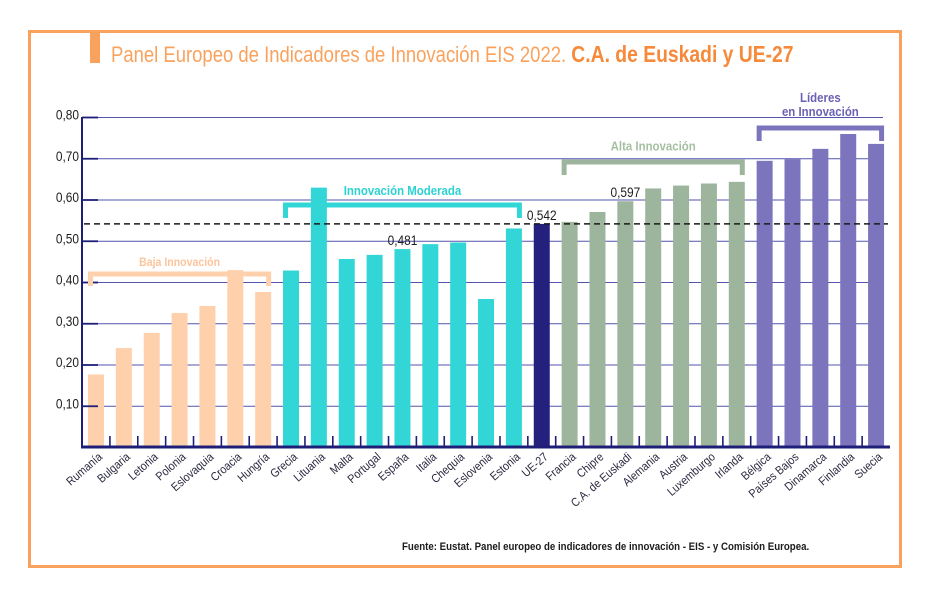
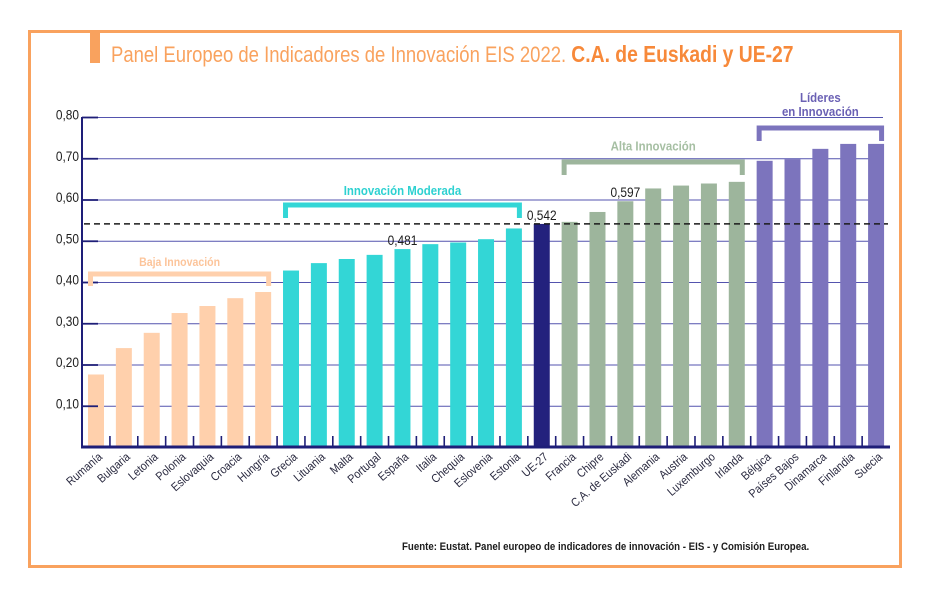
Croacia: 0,43 -> 0,36
Lituania: 0,63 -> 0,45
Eslovenia: 0,36 -> 0,51
Finlandia: 0,76 -> 0,74
